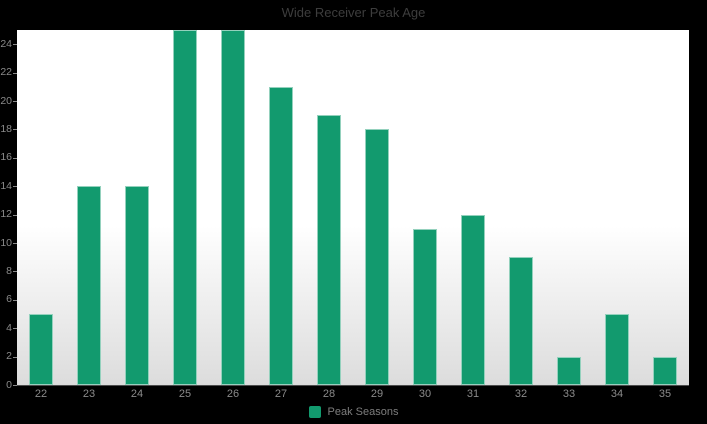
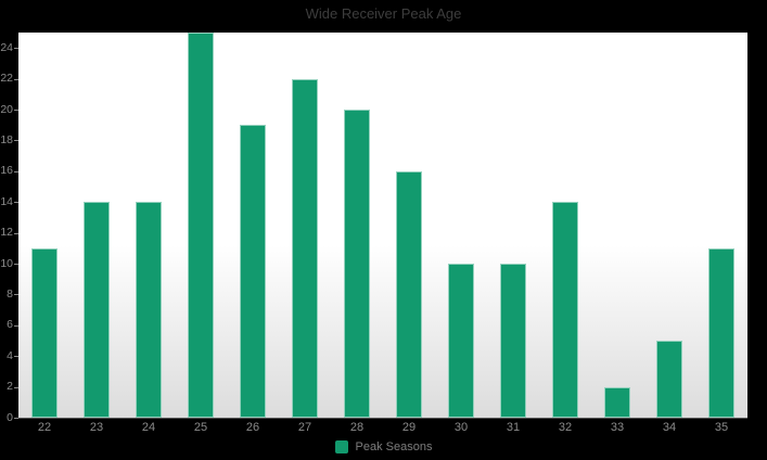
22: 5 -> 11
26: 25 -> 19
27: 21 -> 22
28: 19 -> 20
29: 18 -> 16
30: 11 -> 10
31: 12 -> 10
32: 9 -> 14
35: 2 -> 11
